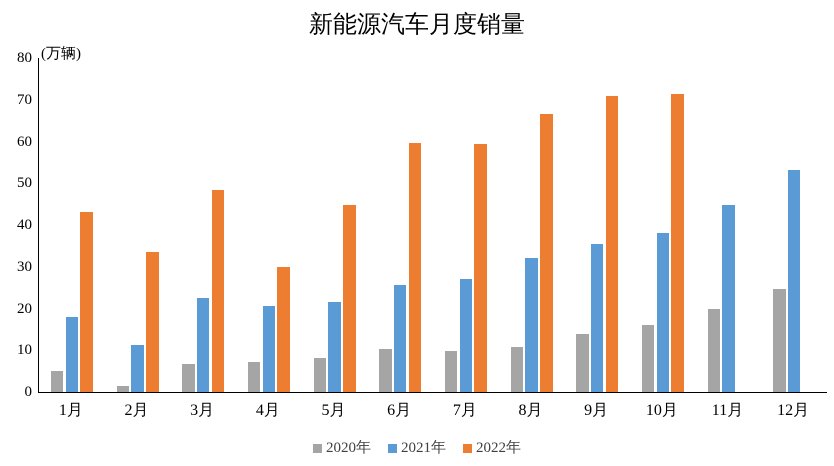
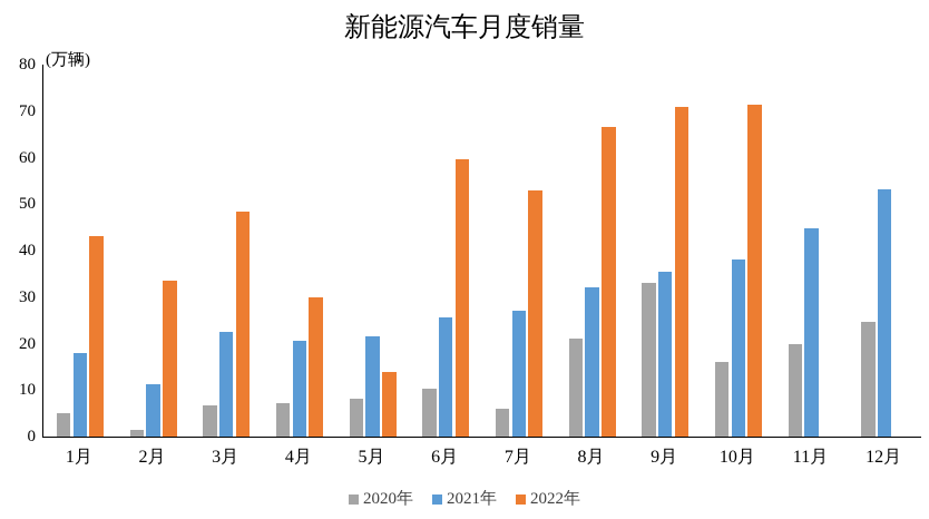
2022年/5月: 45 -> 14
2020年/7月: 10 -> 6
2022年/7月: 59 -> 53
2020年/8月: 11 -> 21
2020年/9月: 14 -> 33
